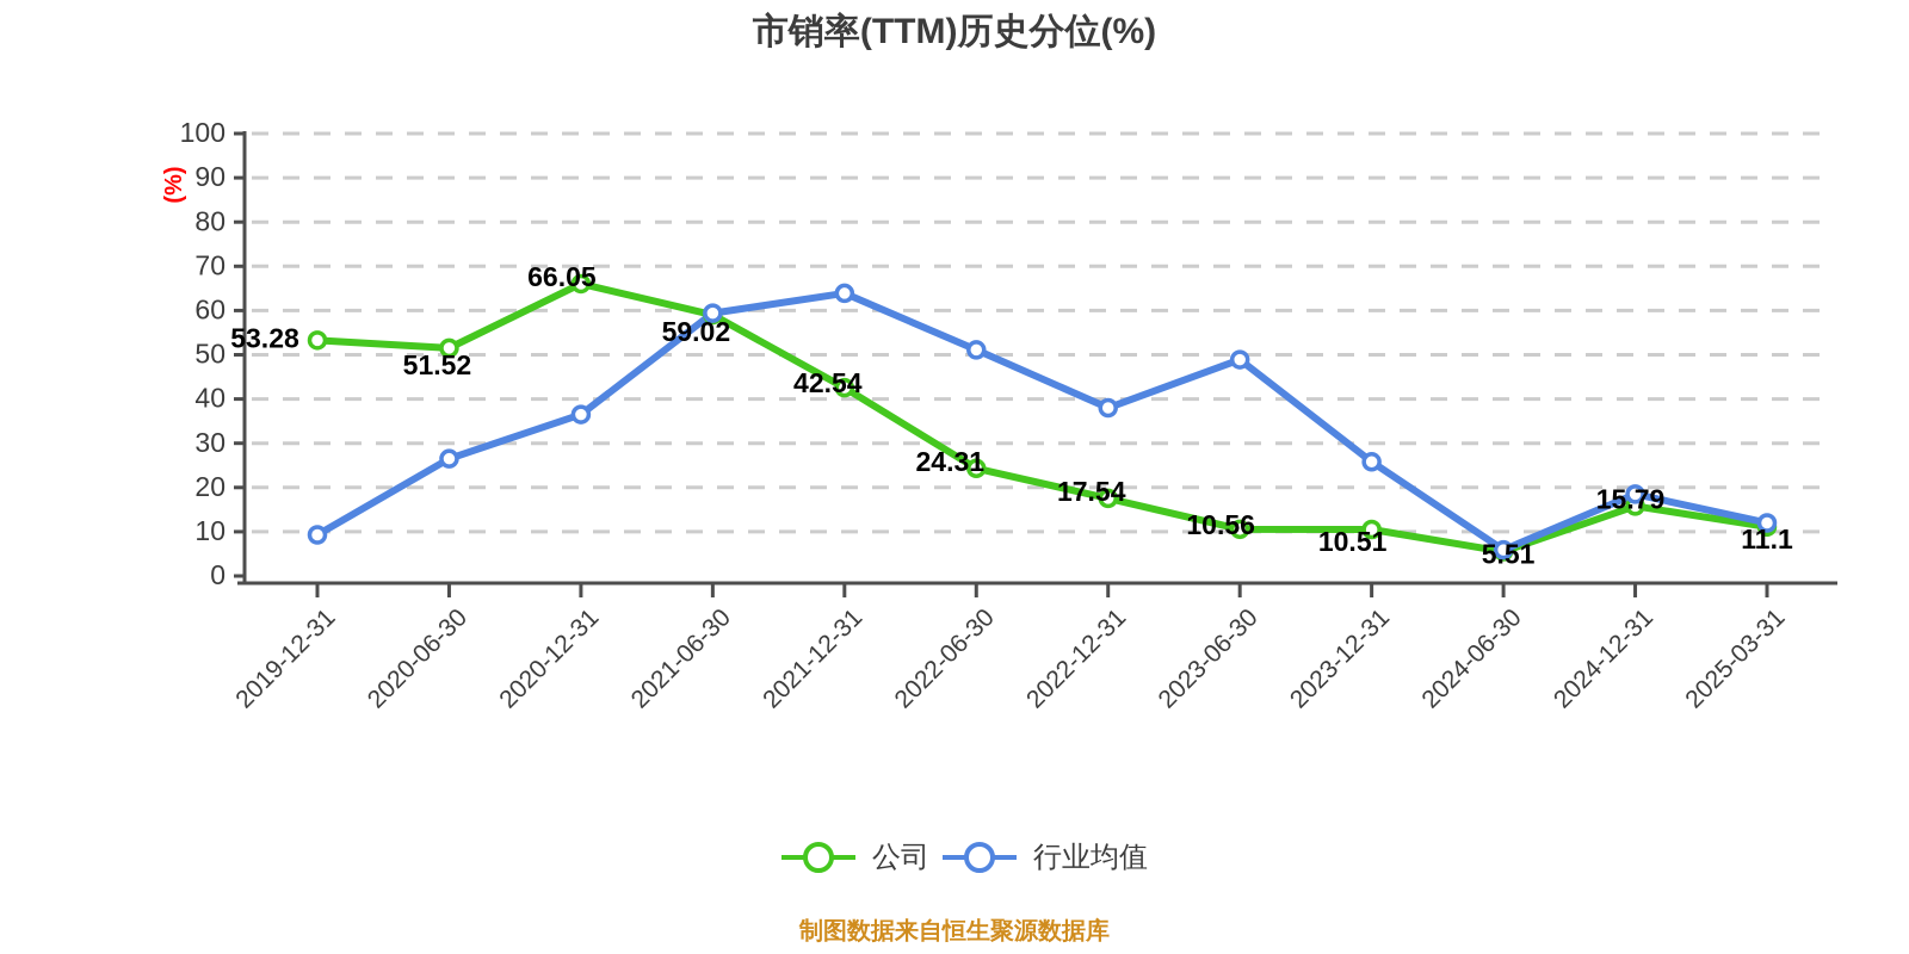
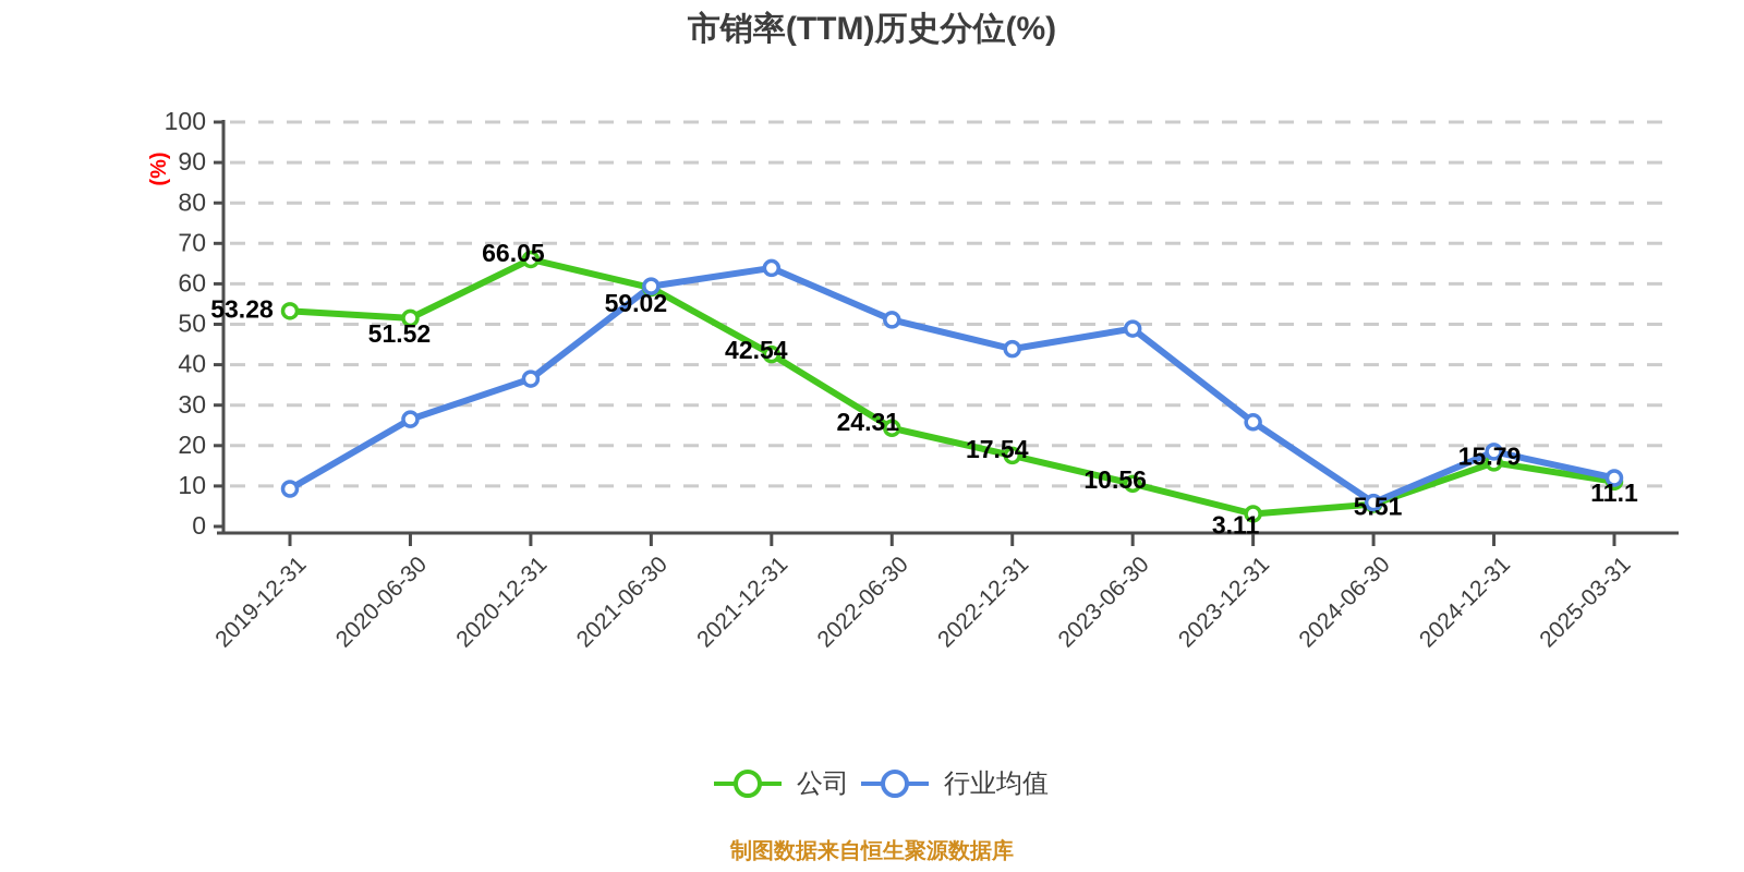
行业均值/2022-12-31: 38 -> 44
公司/2023-12-31: 10.51 -> 3.11
